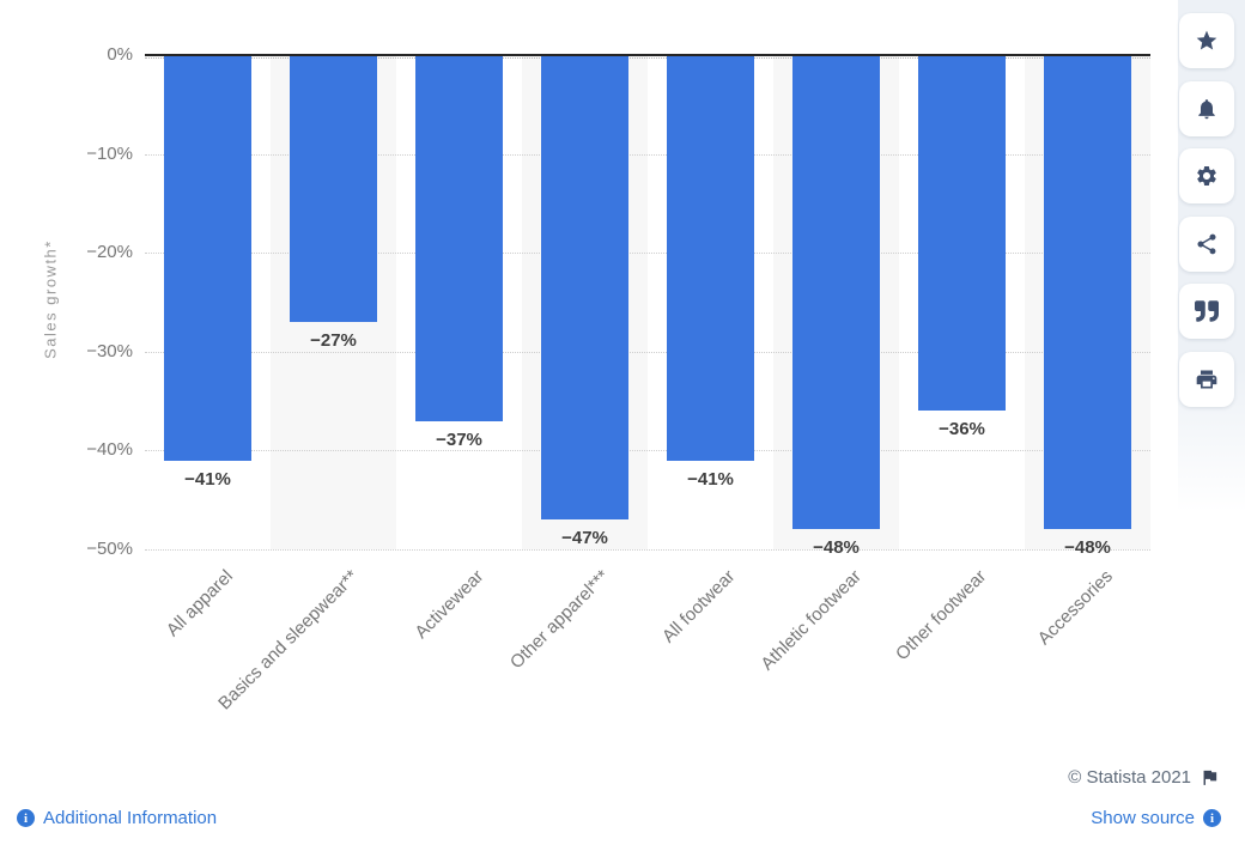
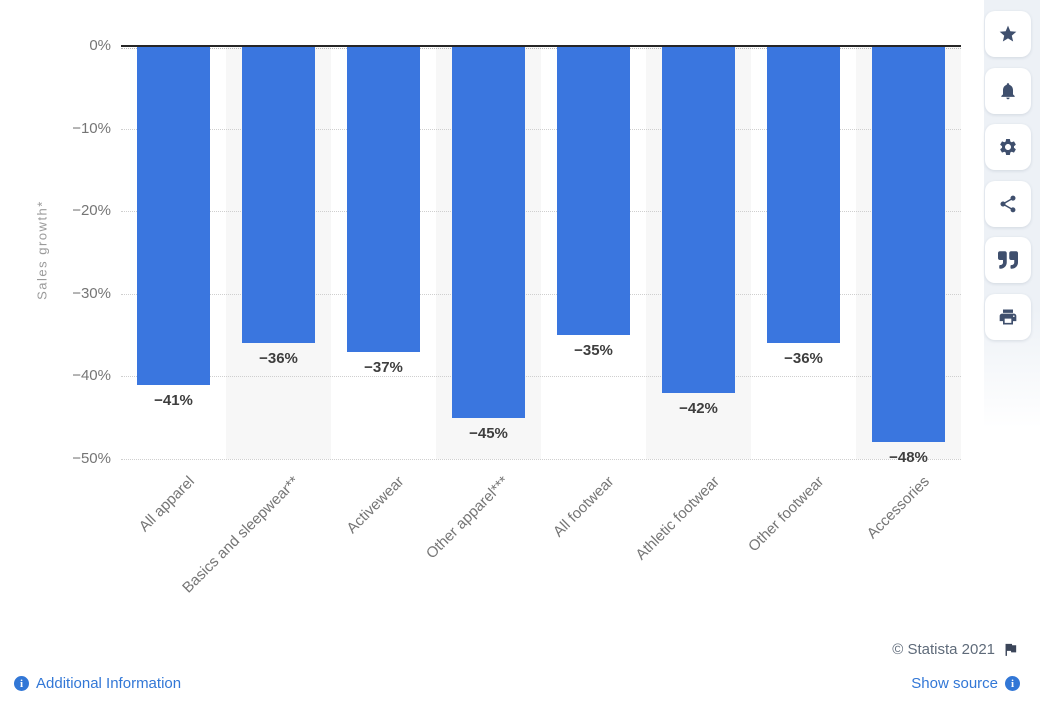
Basics and sleepwear**: −27% -> −36%
Other apparel***: −47% -> −45%
All footwear: −41% -> −35%
Athletic footwear: −48% -> −42%
